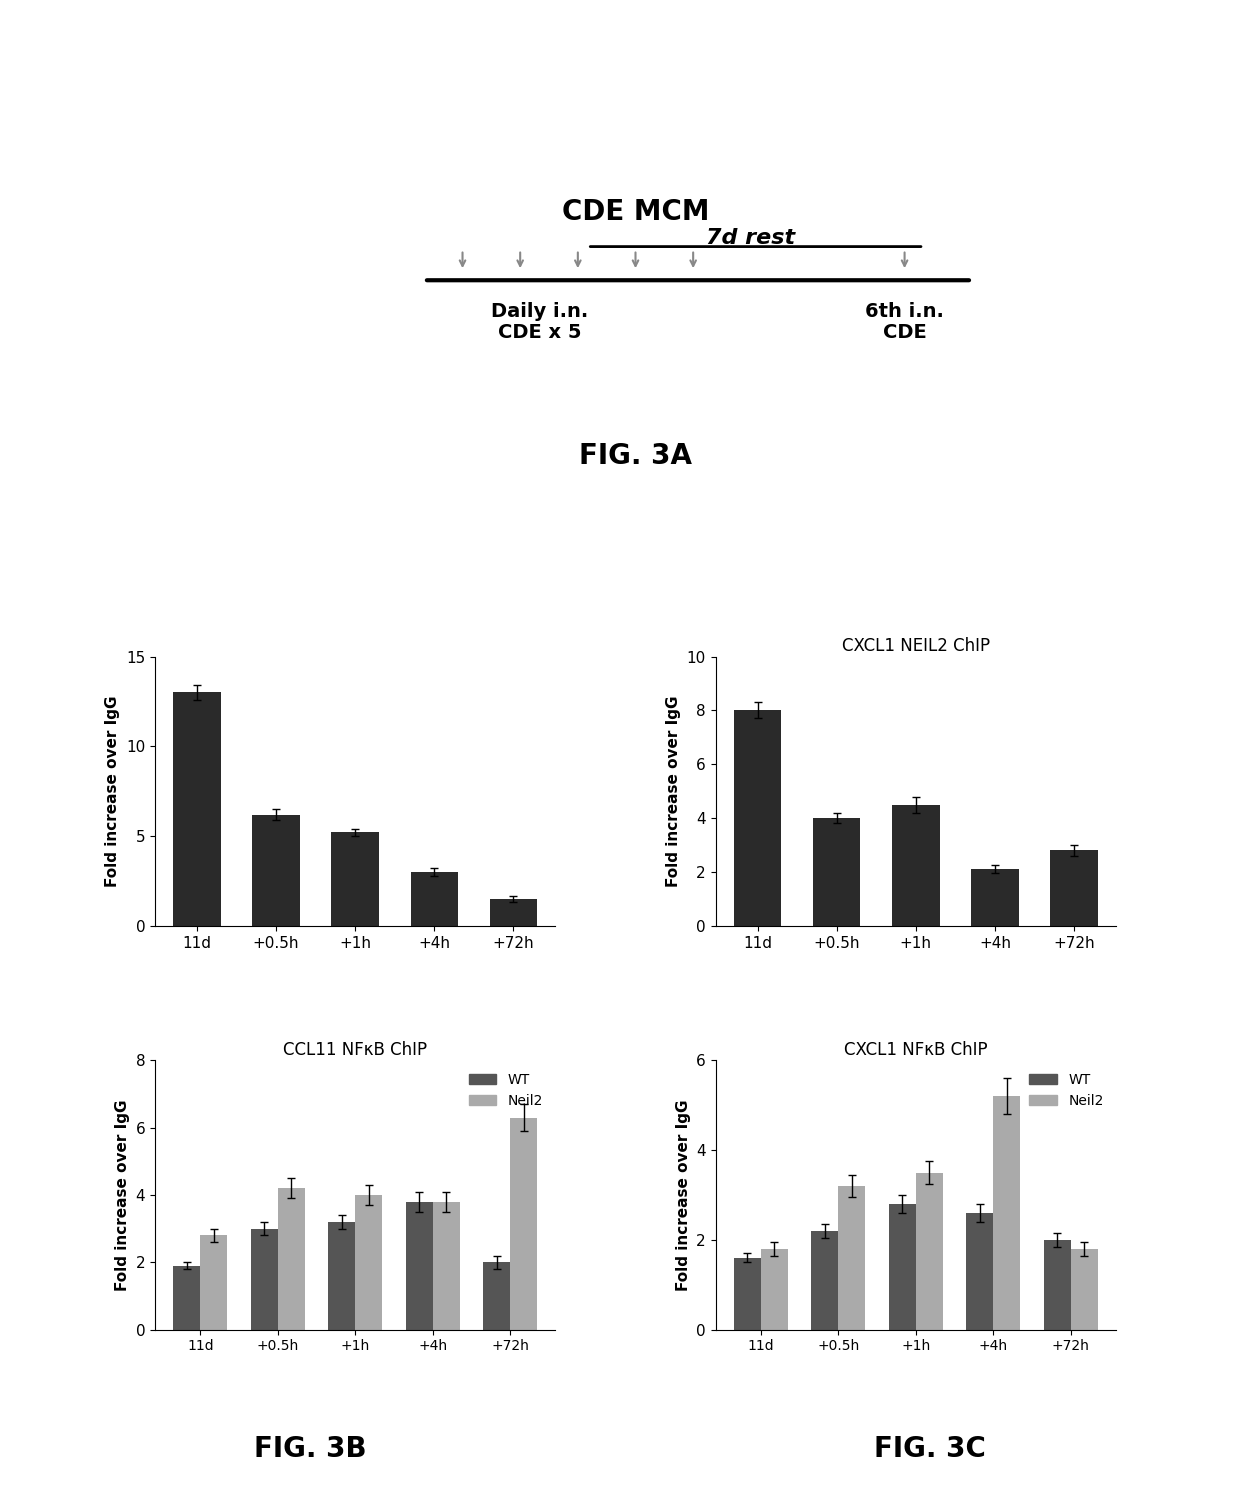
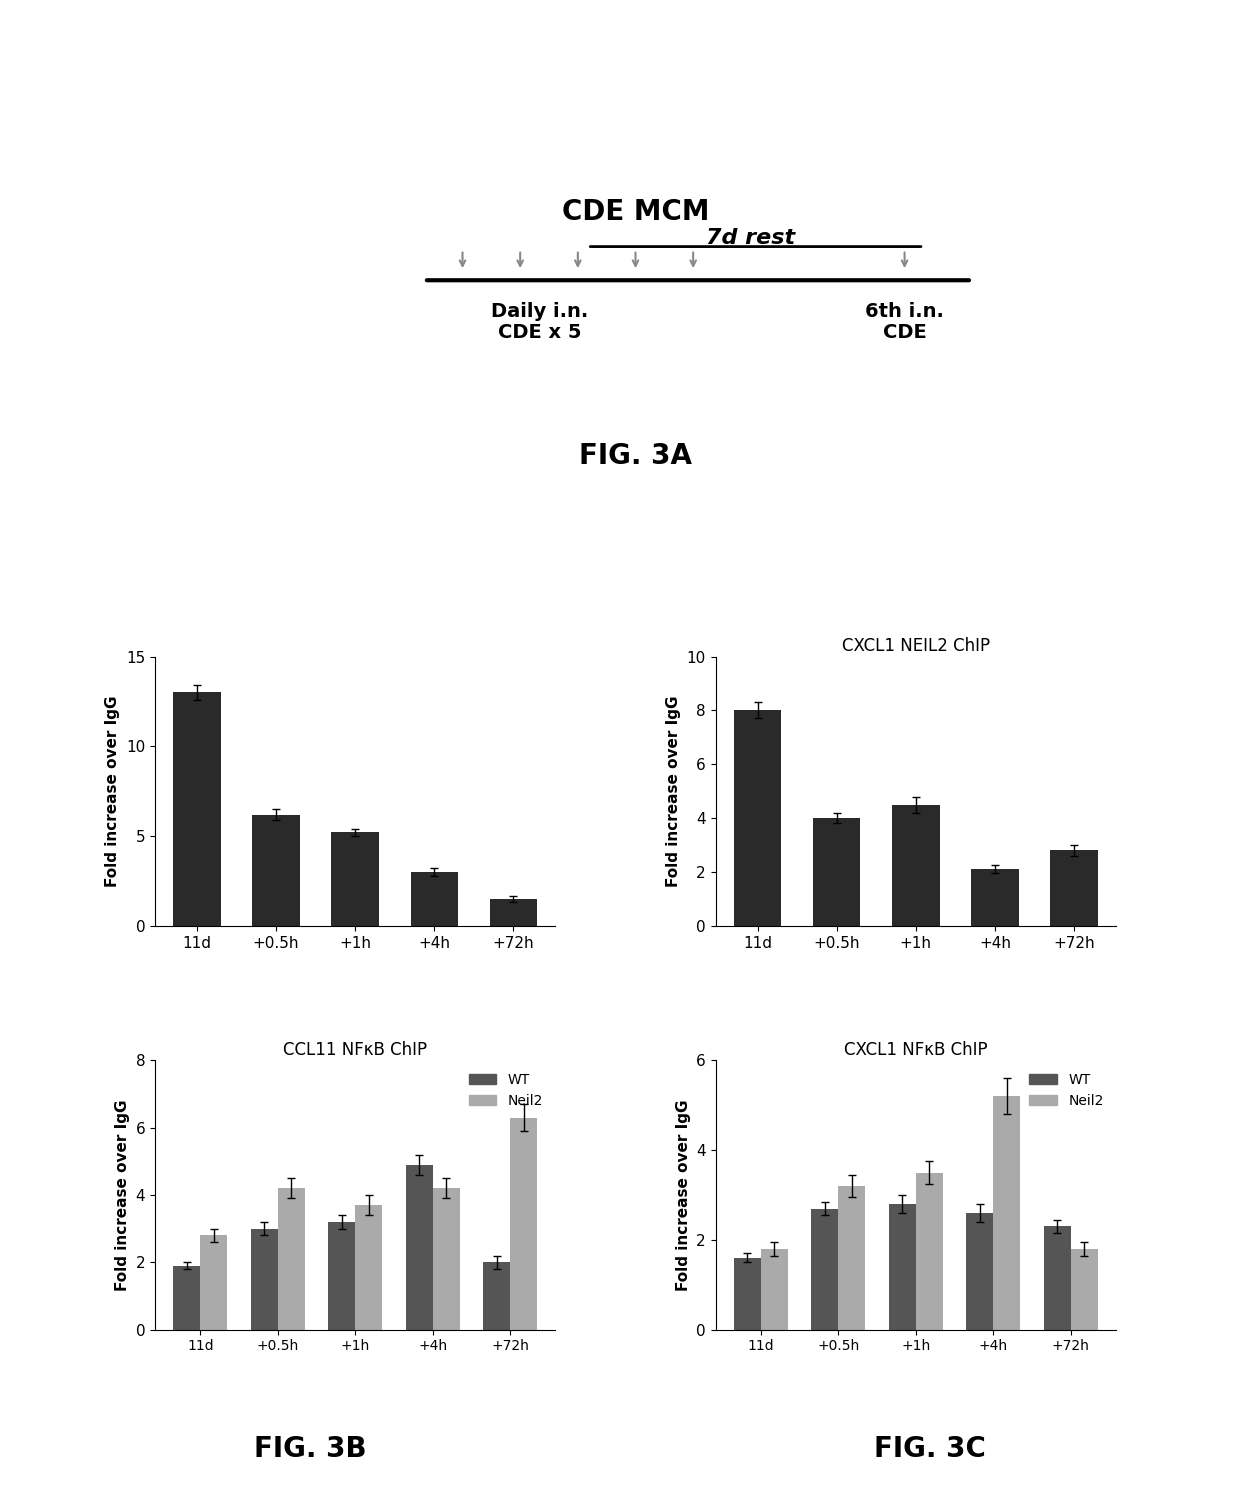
CCL11 NFκB ChIP/Neil2/+1h: 4.0 -> 3.7
CCL11 NFκB ChIP/WT/+4h: 3.8 -> 4.9
CCL11 NFκB ChIP/Neil2/+4h: 3.8 -> 4.2
CXCL1 NFκB ChIP/WT/+0.5h: 2.2 -> 2.7
CXCL1 NFκB ChIP/WT/+72h: 2.0 -> 2.3
